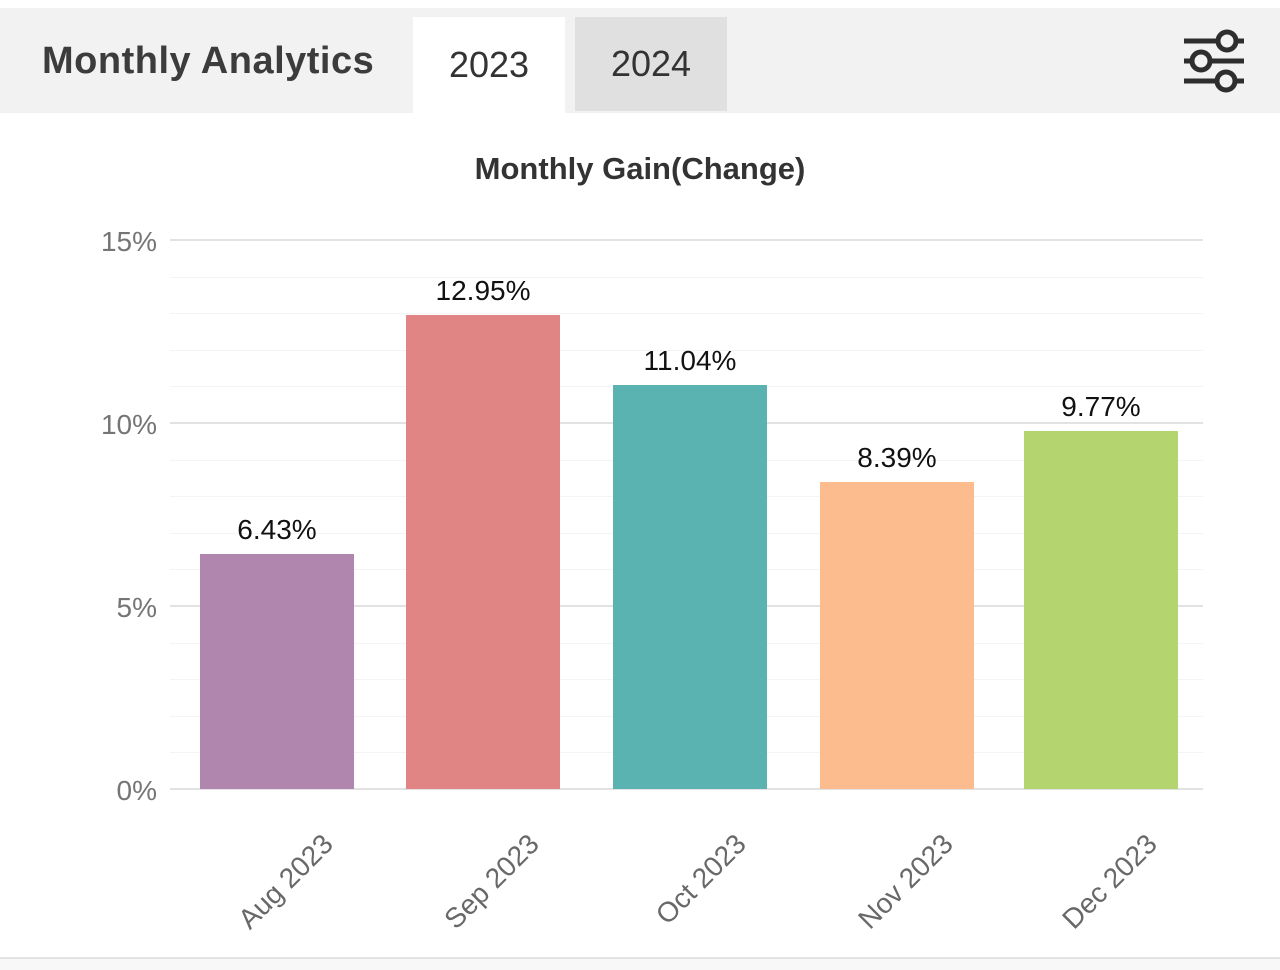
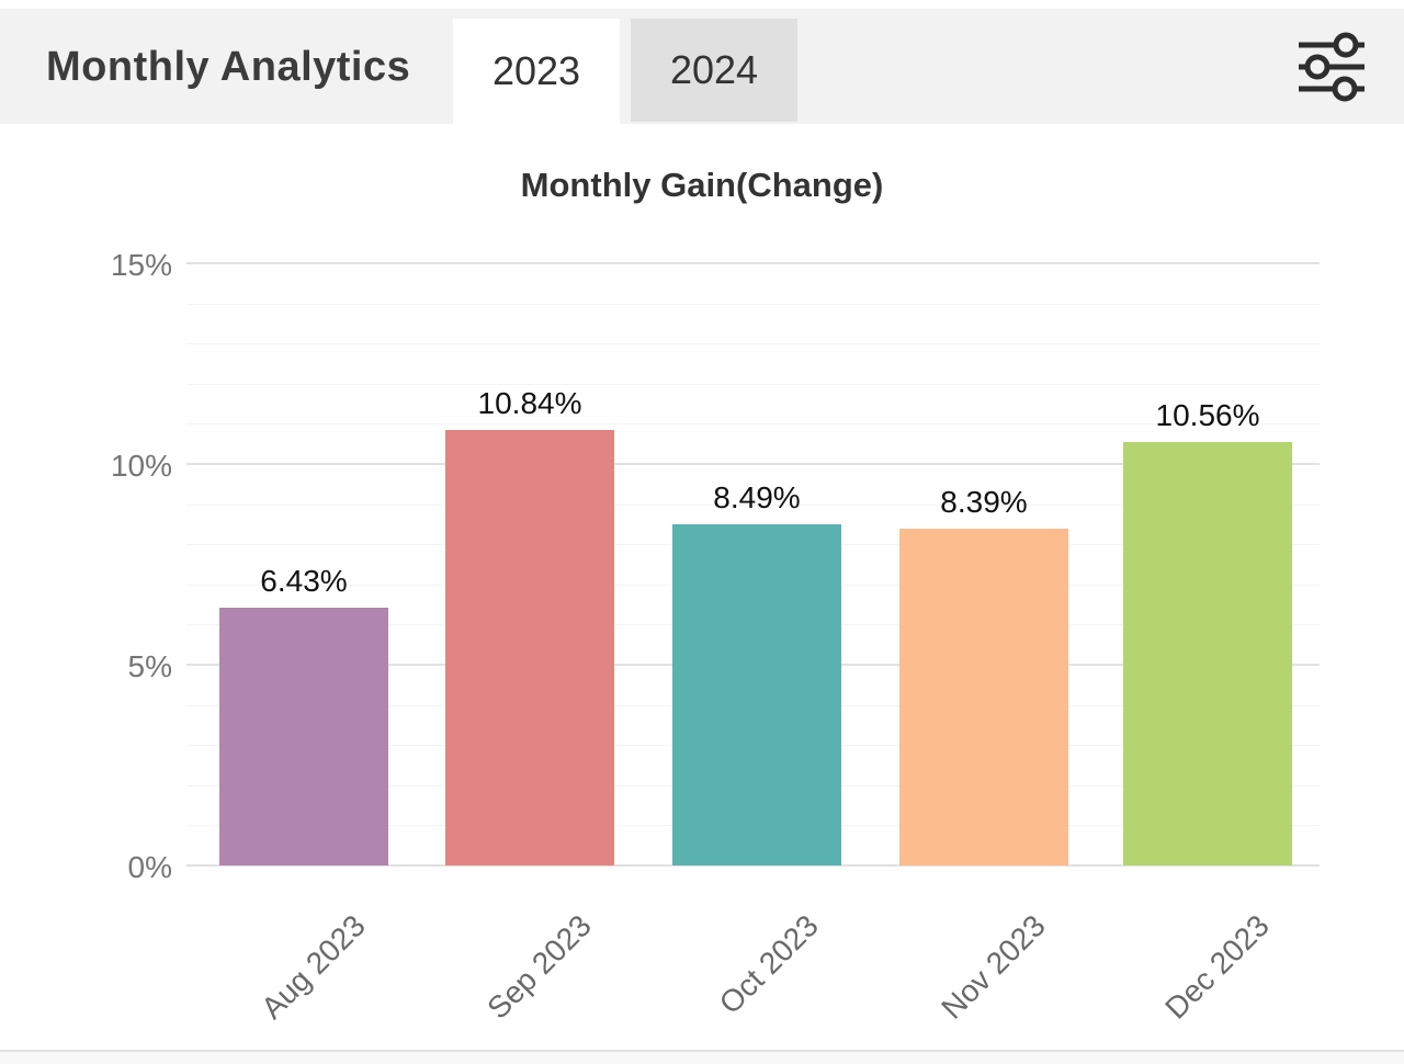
Sep 2023: 12.95% -> 10.84%
Oct 2023: 11.04% -> 8.49%
Dec 2023: 9.77% -> 10.56%
